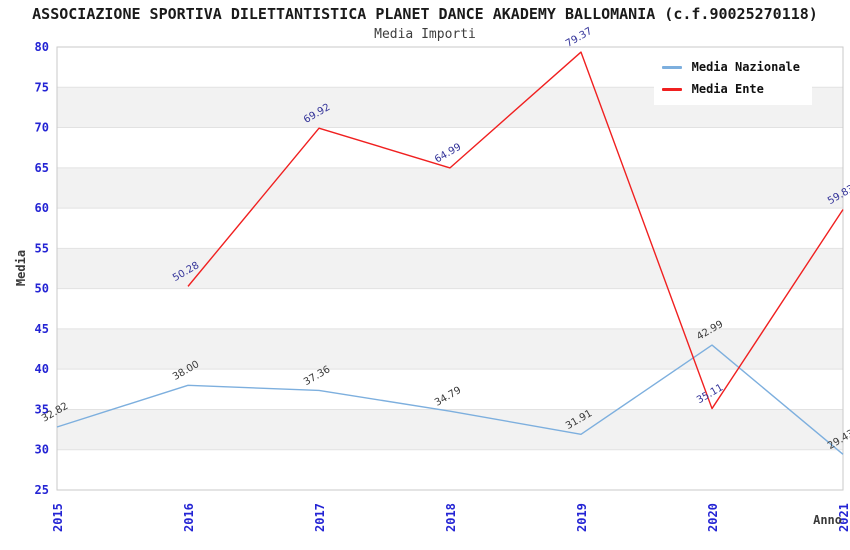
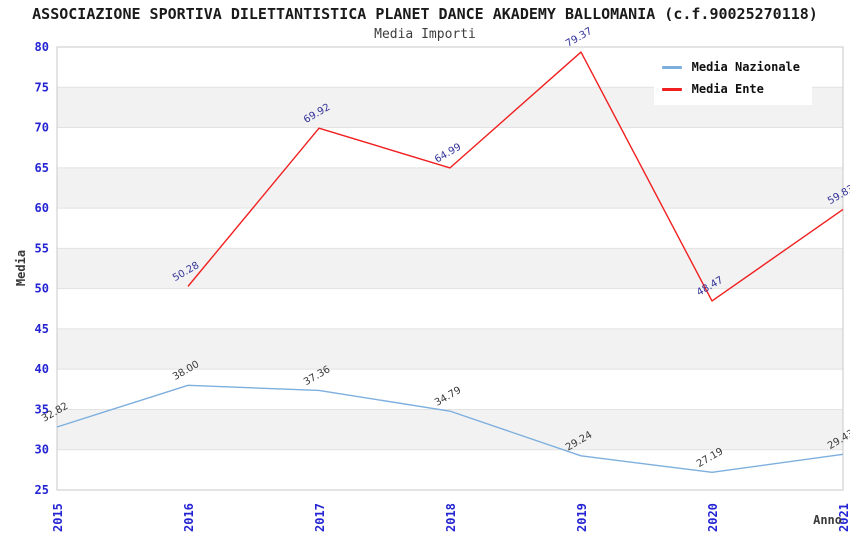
Media Nazionale/2019: 31.91 -> 29.24
Media Nazionale/2020: 42.99 -> 27.19
Media Ente/2020: 35.11 -> 48.47
